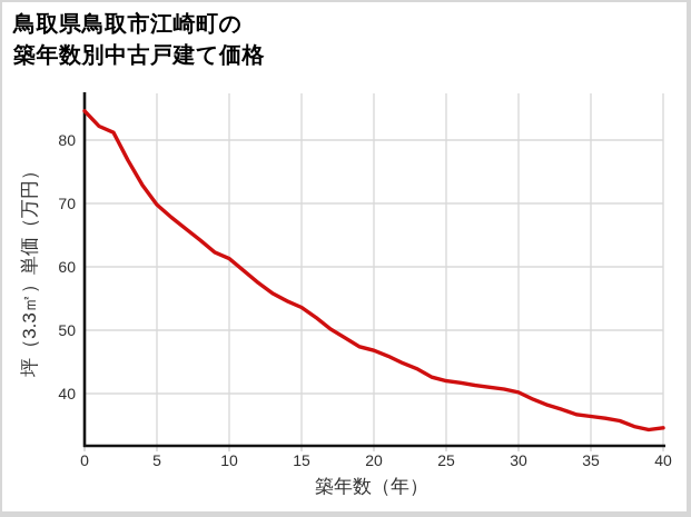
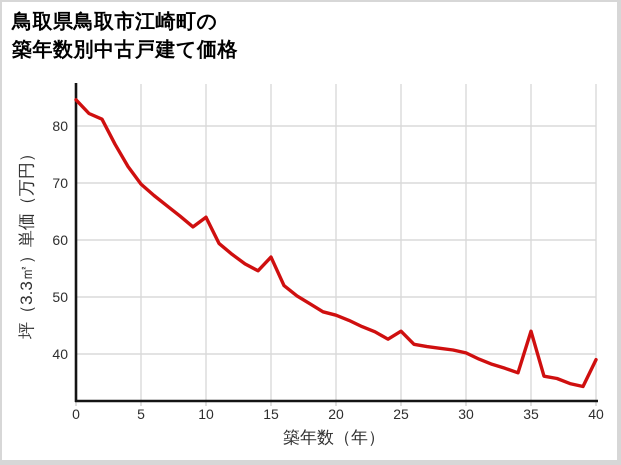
10: 61 -> 64
15: 54 -> 57
25: 42 -> 44
35: 36 -> 44
40: 35 -> 39
